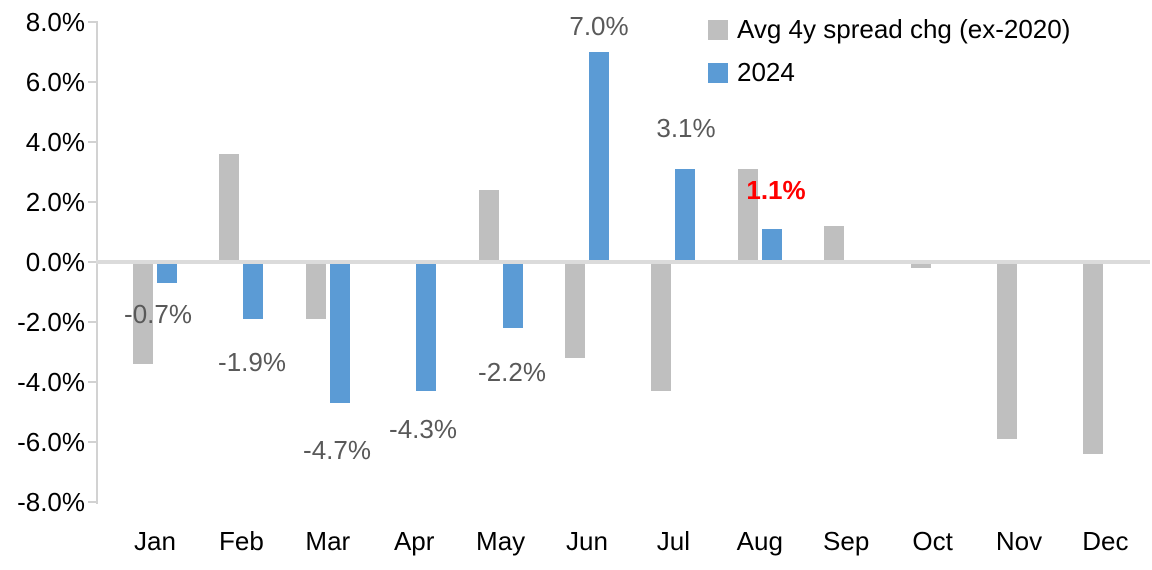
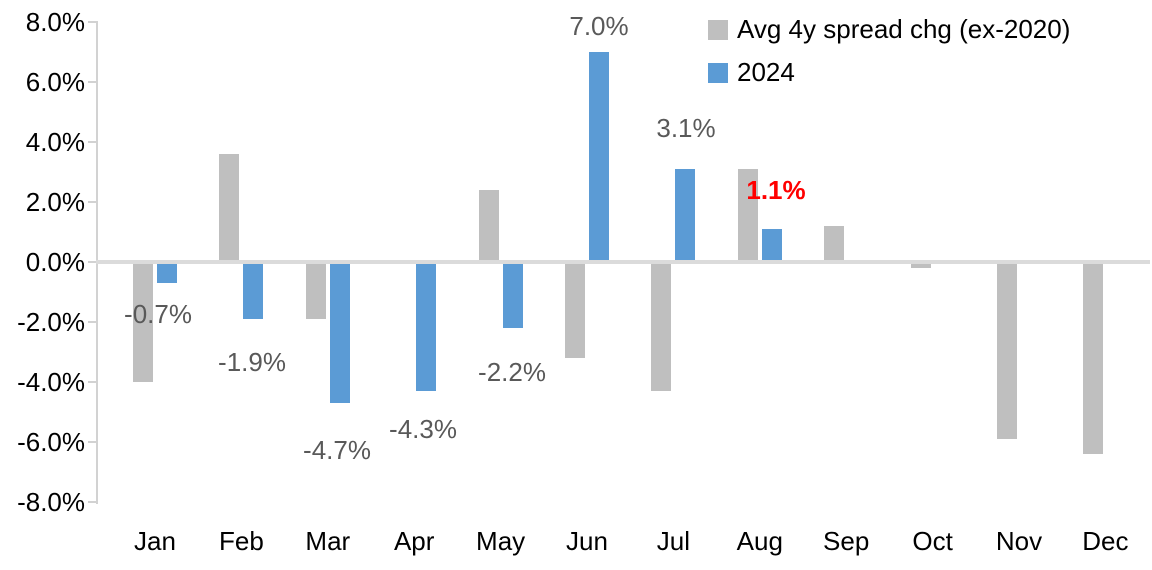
Avg 4y spread chg (ex-2020)/Jan: -3.4% -> -4.0%
